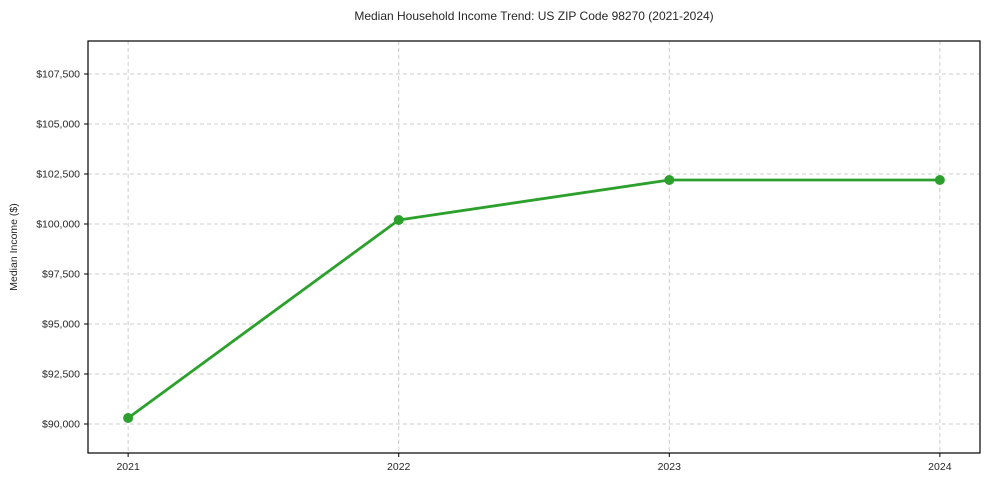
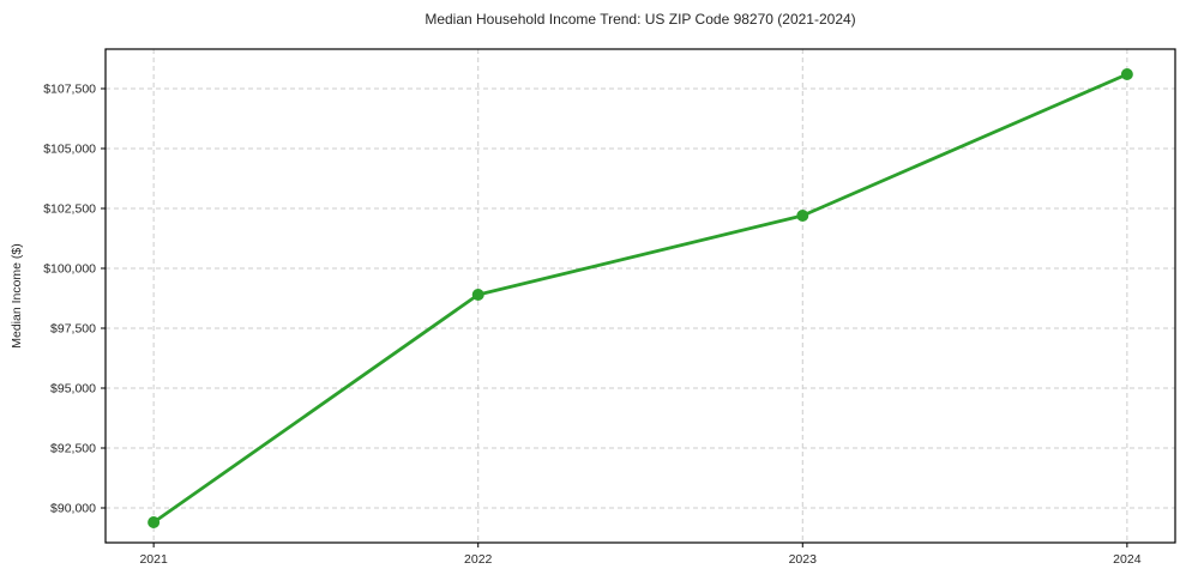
2021: $90300 -> $89400
2022: $100200 -> $98900
2024: $102200 -> $108100
